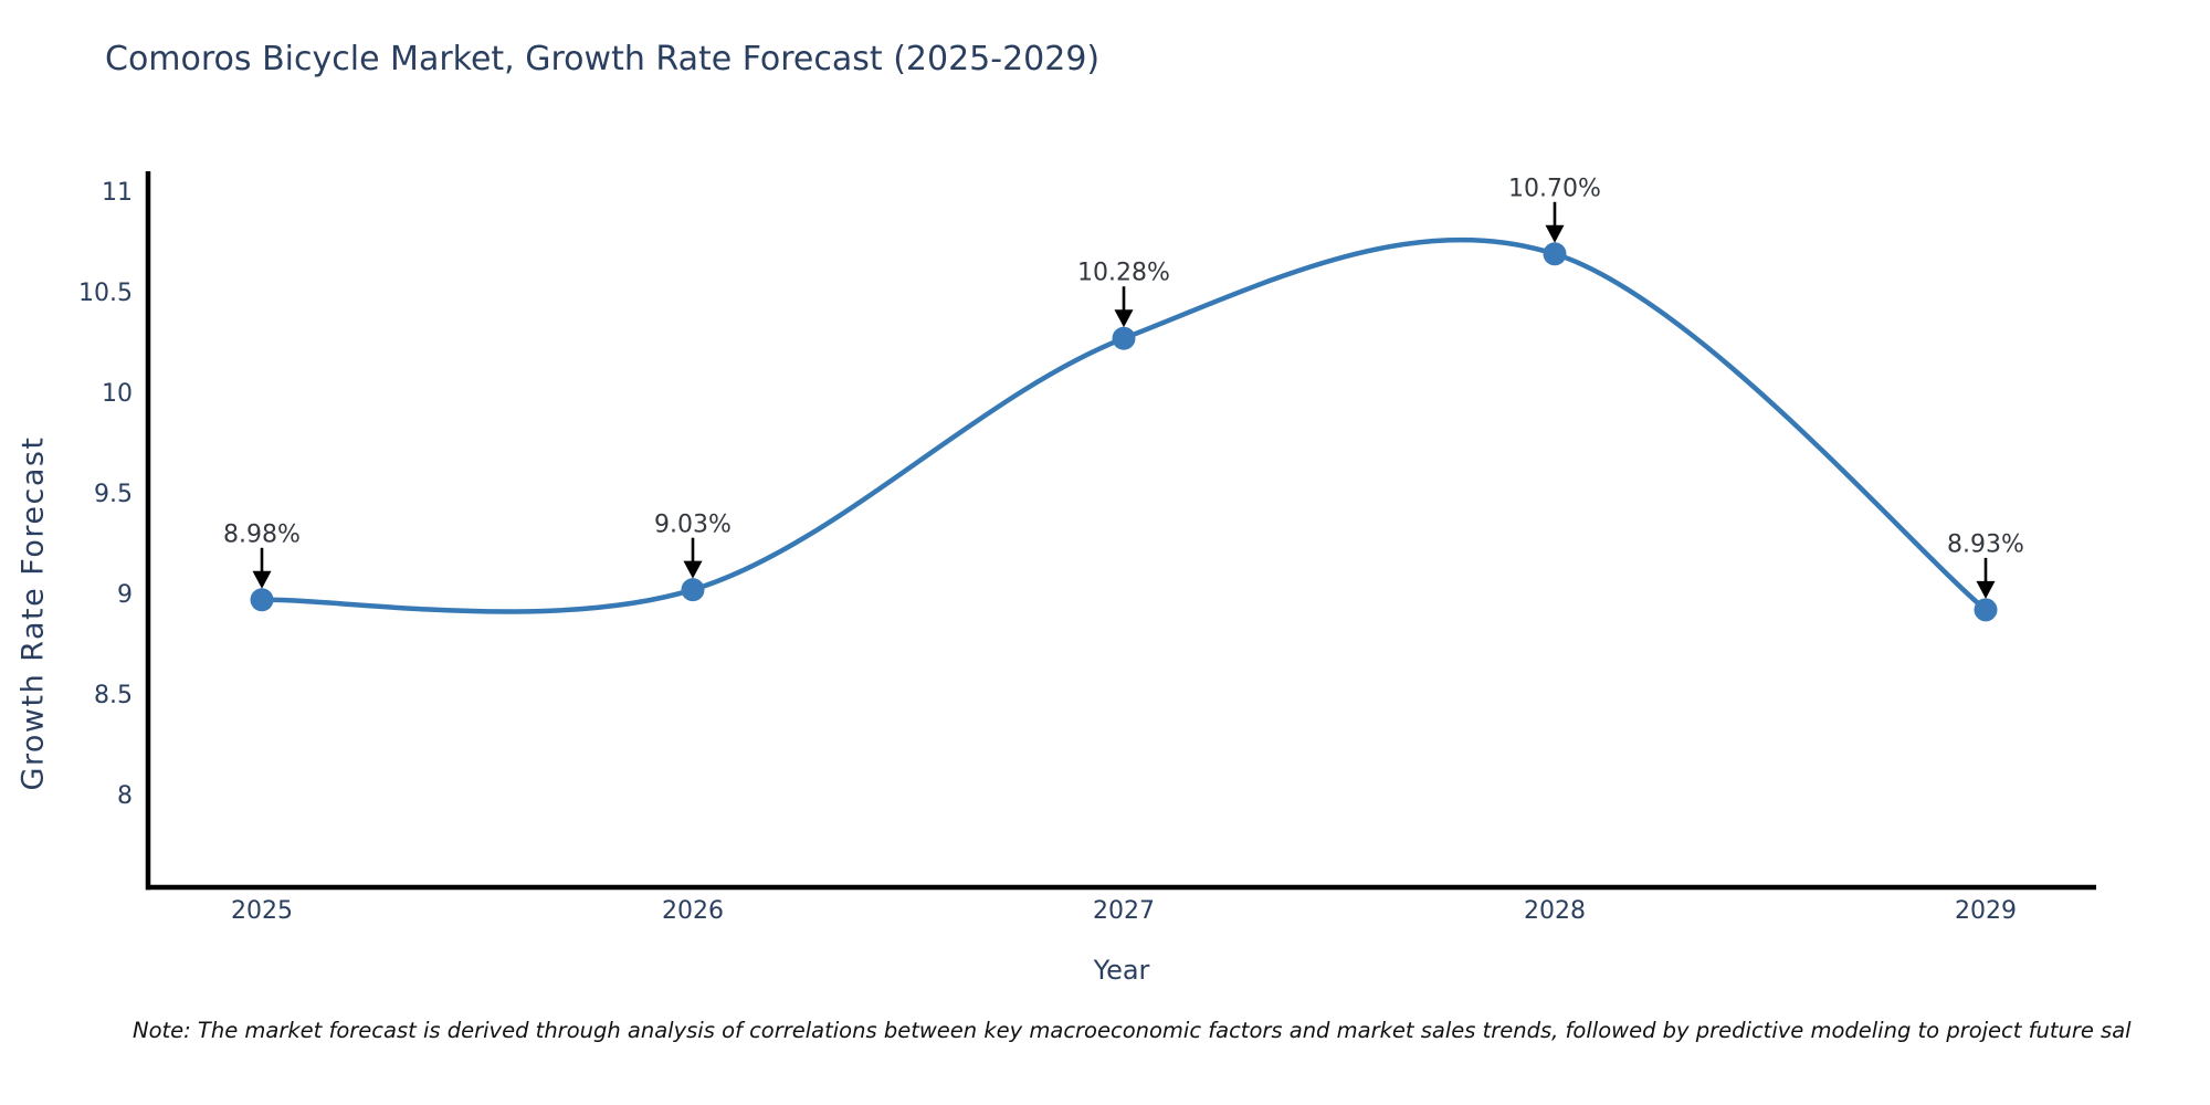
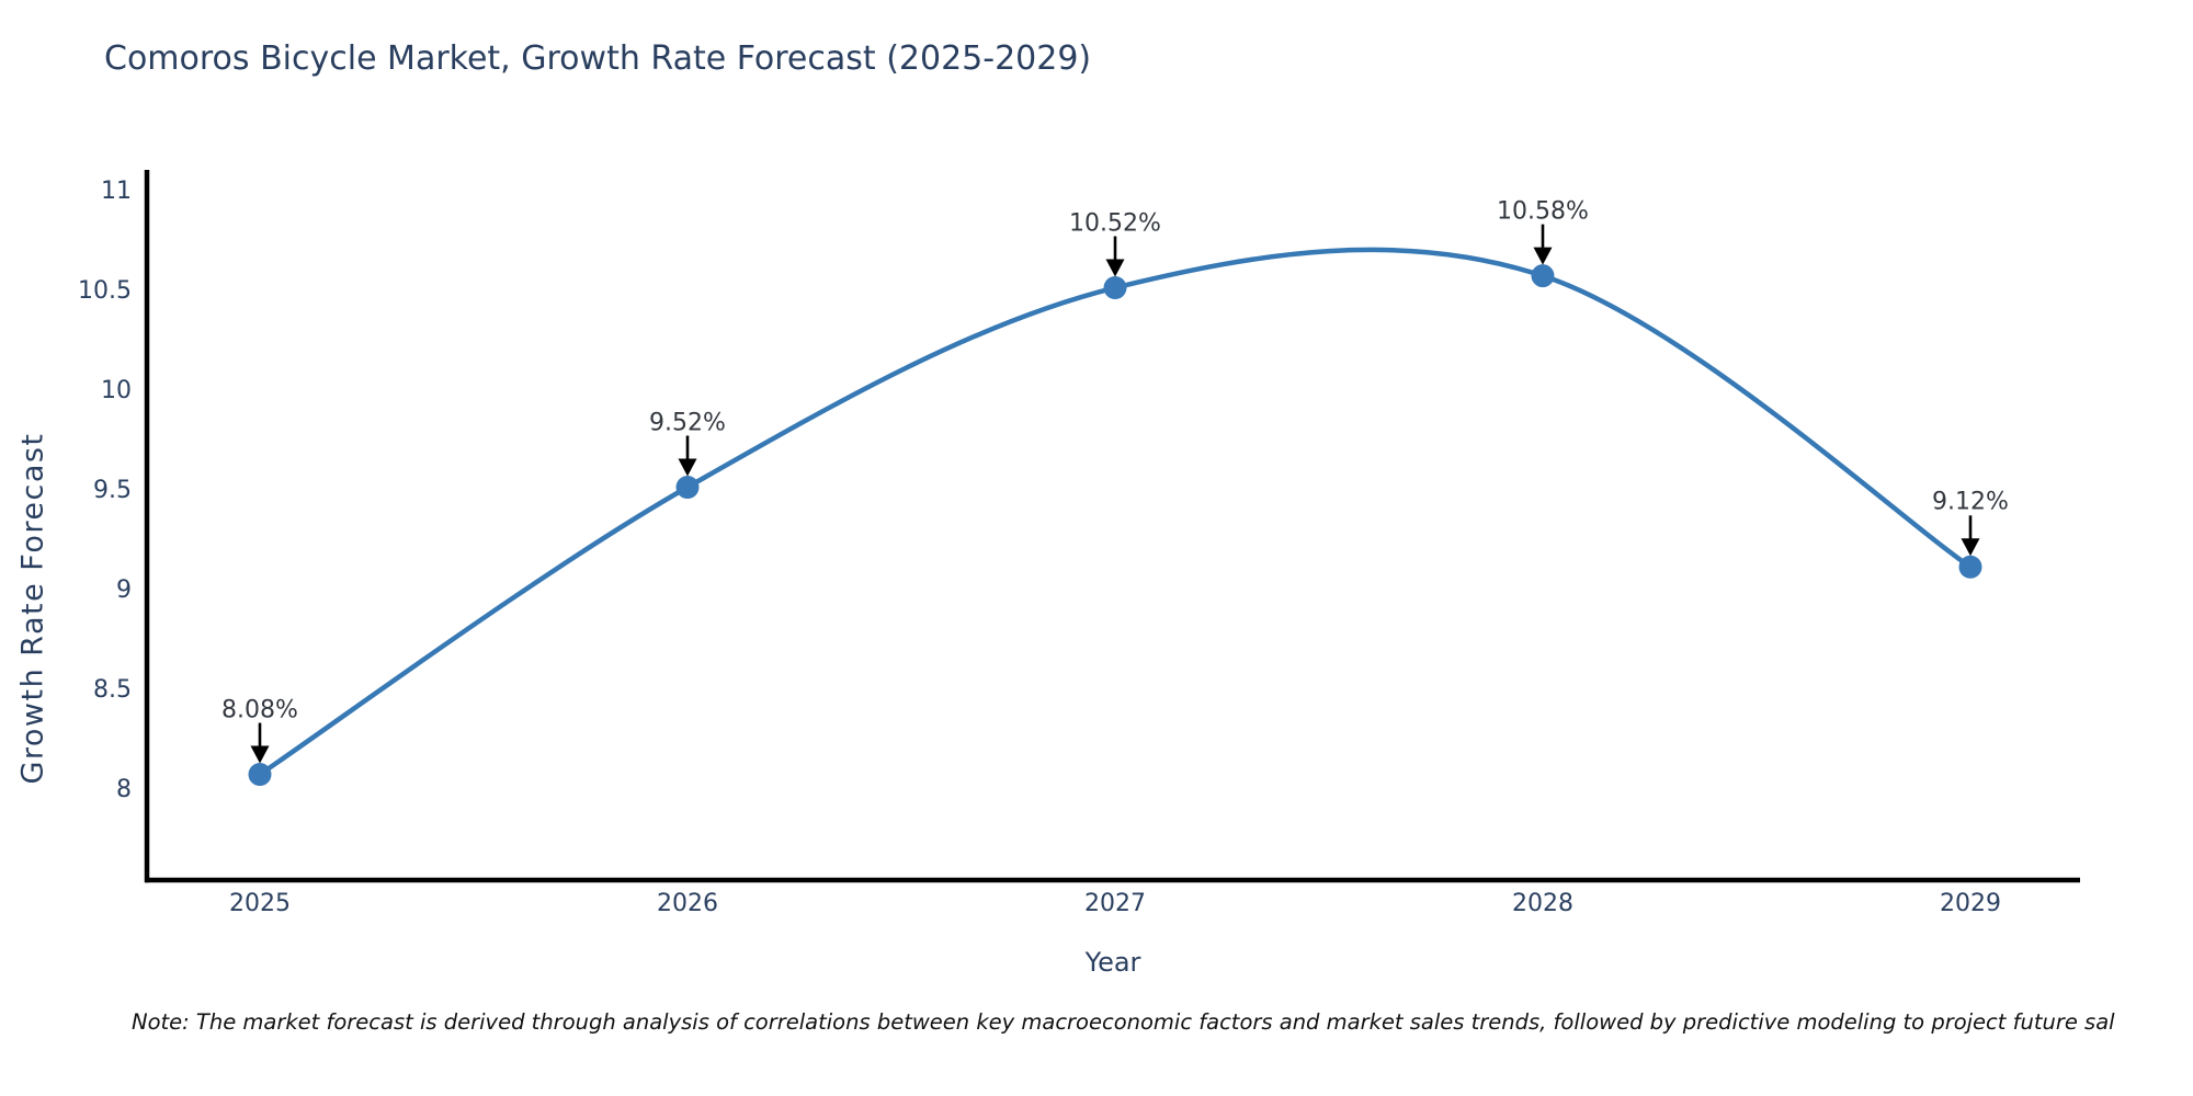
2025: 8.98% -> 8.08%
2026: 9.03% -> 9.52%
2027: 10.28% -> 10.52%
2028: 10.70% -> 10.58%
2029: 8.93% -> 9.12%
